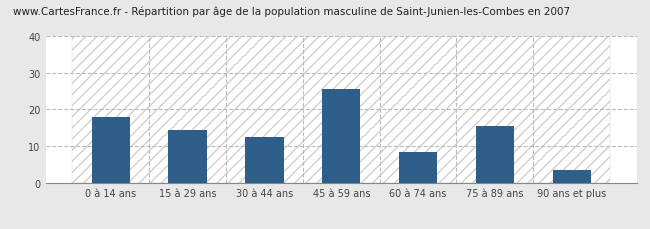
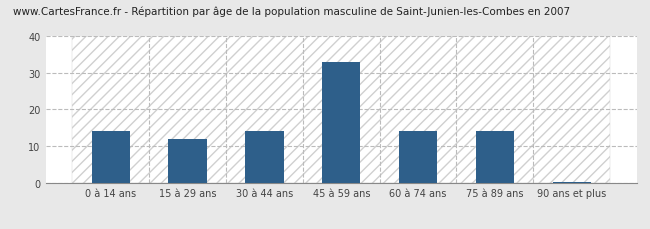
0 à 14 ans: 18.0 -> 14.0
15 à 29 ans: 14.5 -> 12.0
30 à 44 ans: 12.5 -> 14.0
45 à 59 ans: 25.5 -> 33.0
60 à 74 ans: 8.5 -> 14.0
75 à 89 ans: 15.5 -> 14.0
90 ans et plus: 3.5 -> 0.4
